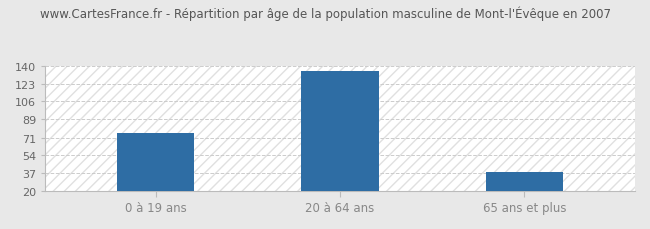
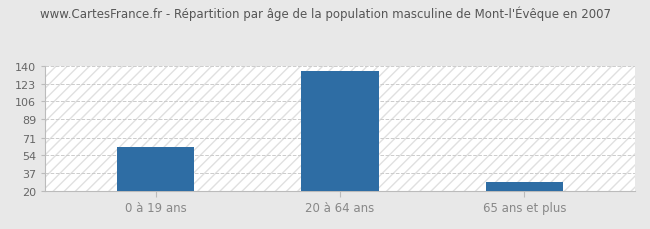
0 à 19 ans: 75 -> 62
65 ans et plus: 38 -> 28
